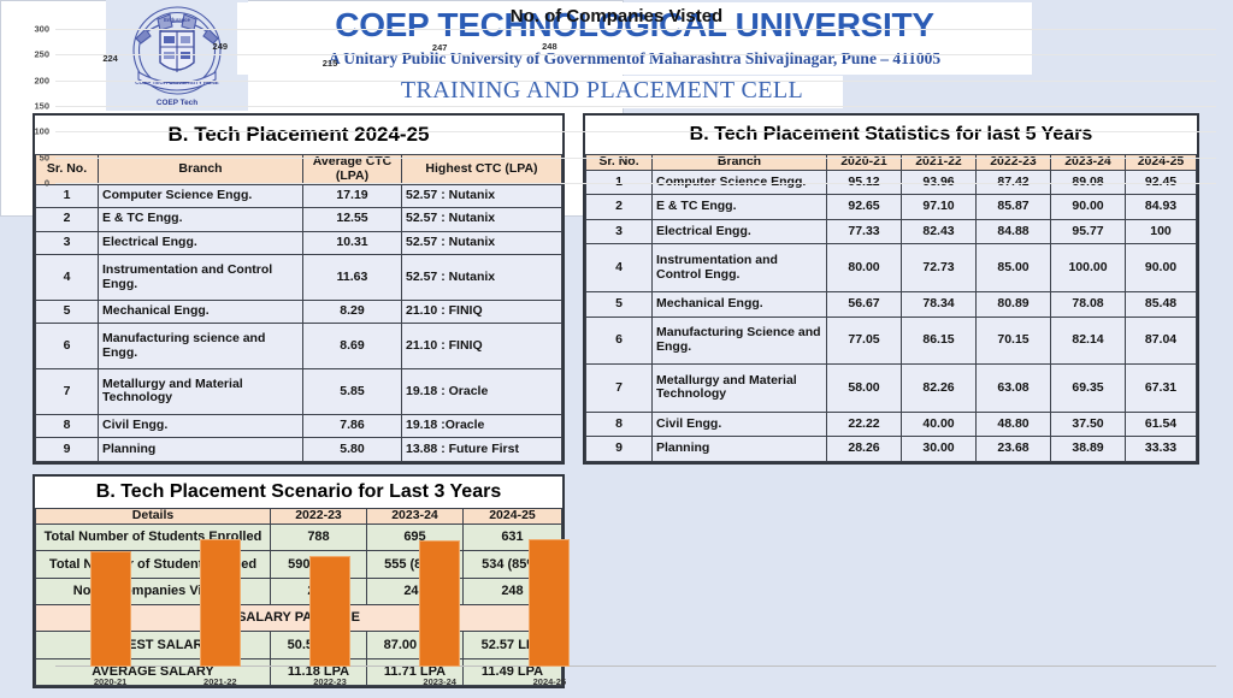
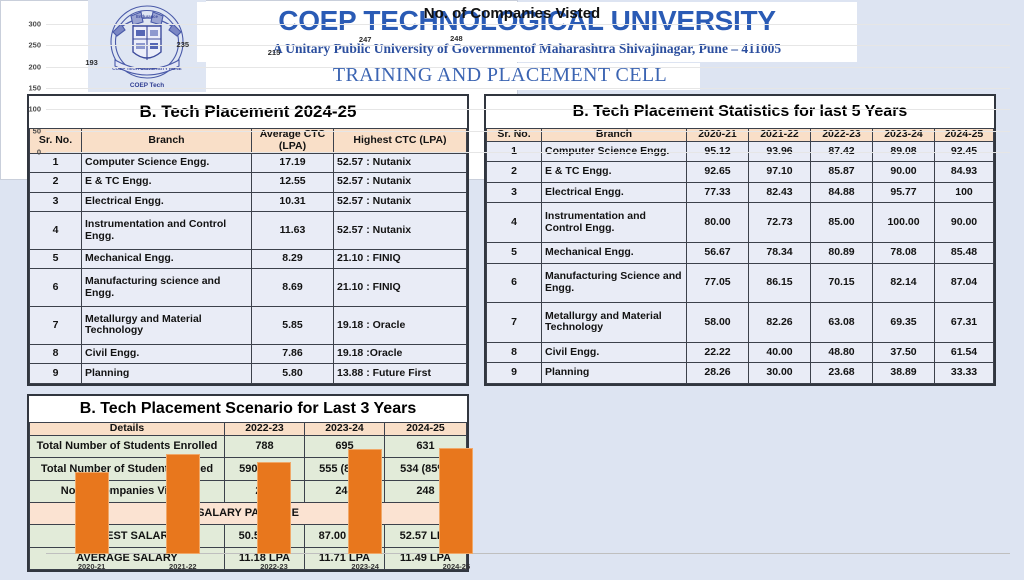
2020-21: 224 -> 193
2021-22: 249 -> 235
